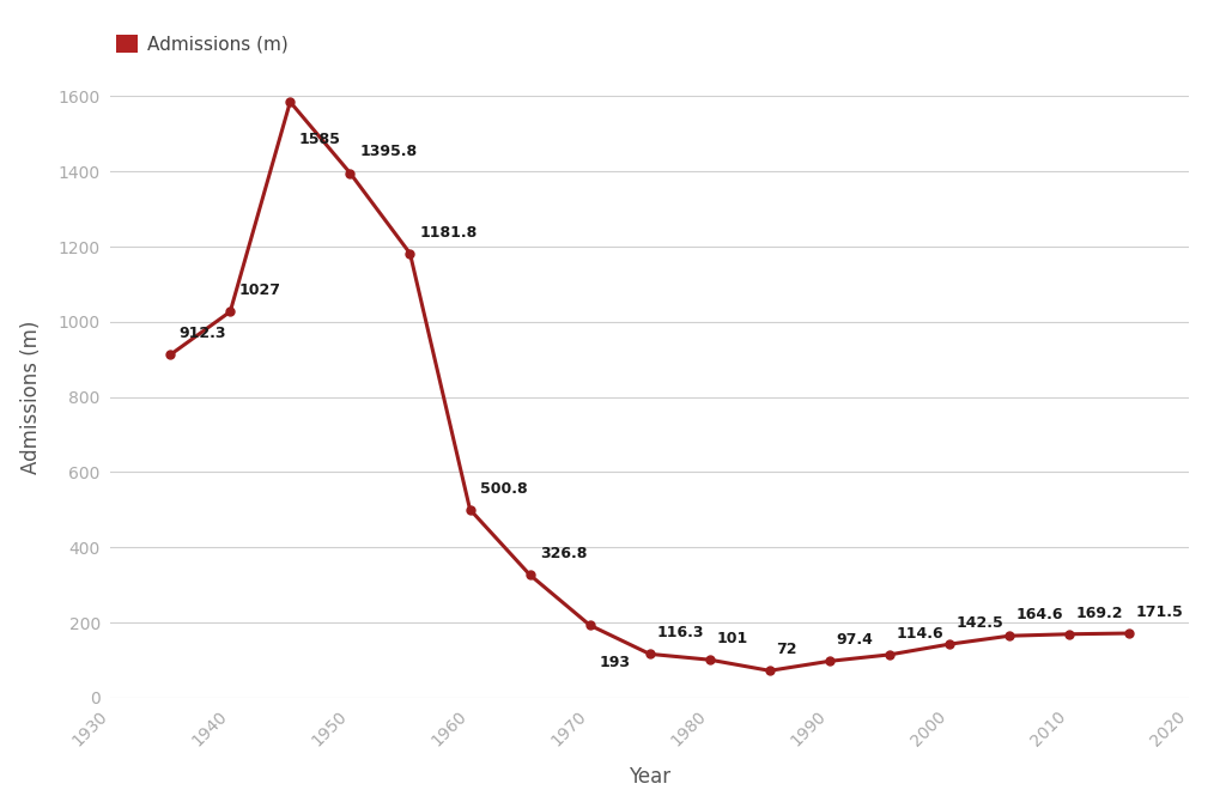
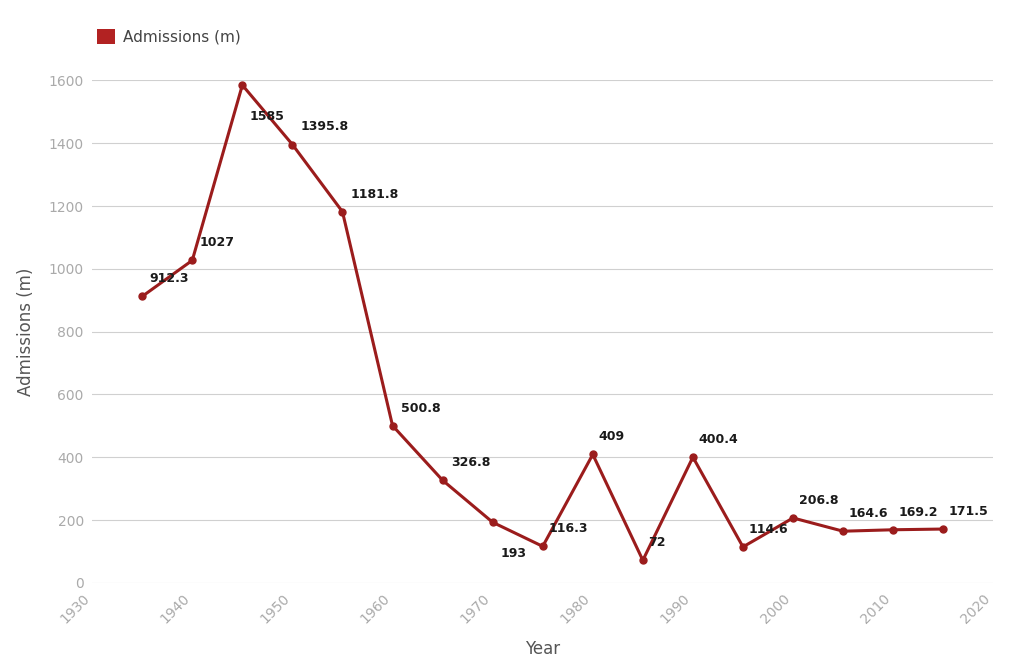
1980: 101 -> 409
1990: 97.4 -> 400.4
2000: 142.5 -> 206.8
